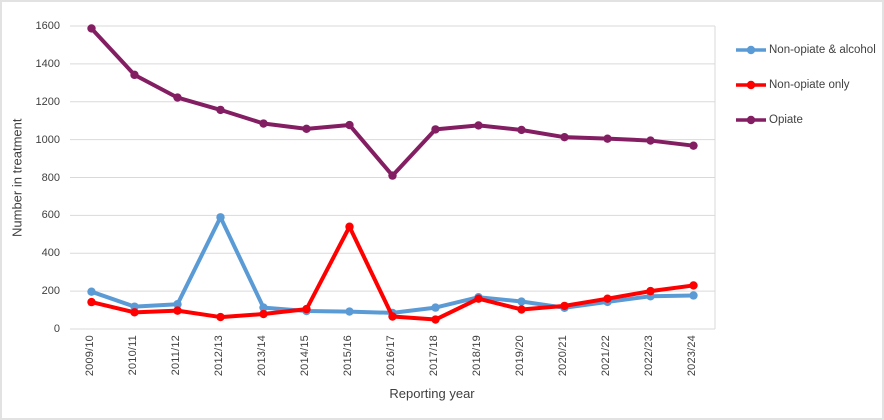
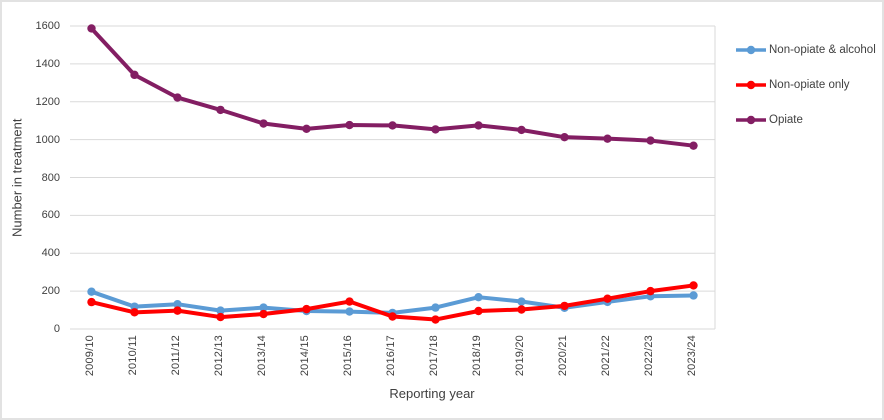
Non-opiate & alcohol/2012/13: 590 -> 100
Non-opiate only/2015/16: 540 -> 140
Opiate/2016/17: 810 -> 1080
Non-opiate only/2018/19: 160 -> 100
